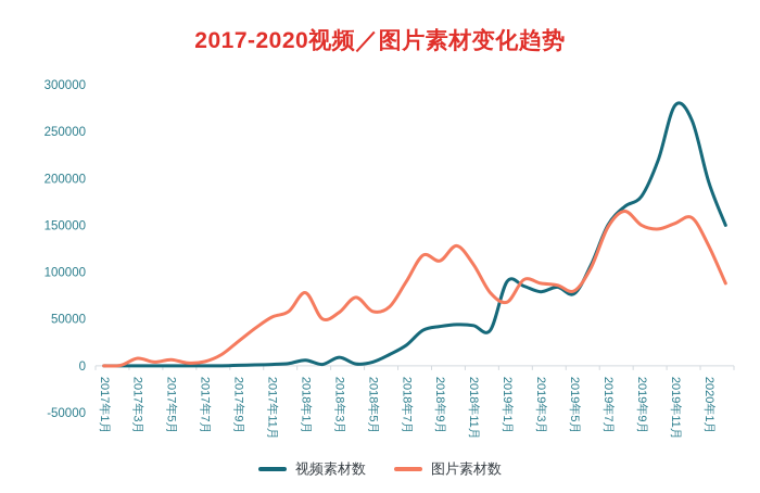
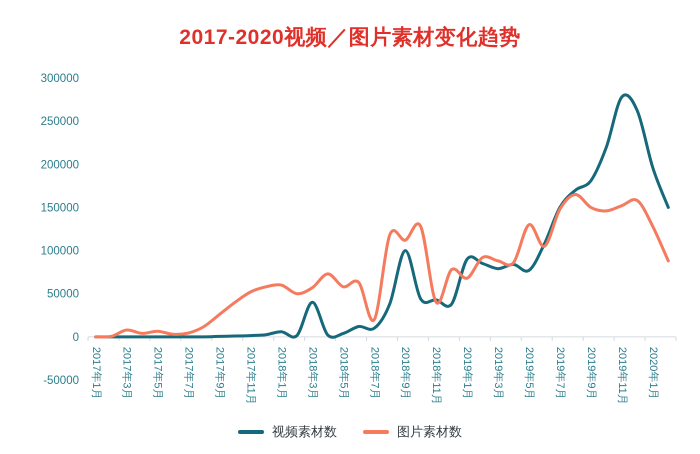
图片素材数/2018年1月: 80000 -> 60000
视频素材数/2018年3月: 10000 -> 40000
视频素材数/2018年7月: 20000 -> 10000
图片素材数/2018年7月: 90000 -> 20000
视频素材数/2018年9月: 40000 -> 100000
图片素材数/2018年11月: 110000 -> 40000
图片素材数/2019年5月: 80000 -> 130000
